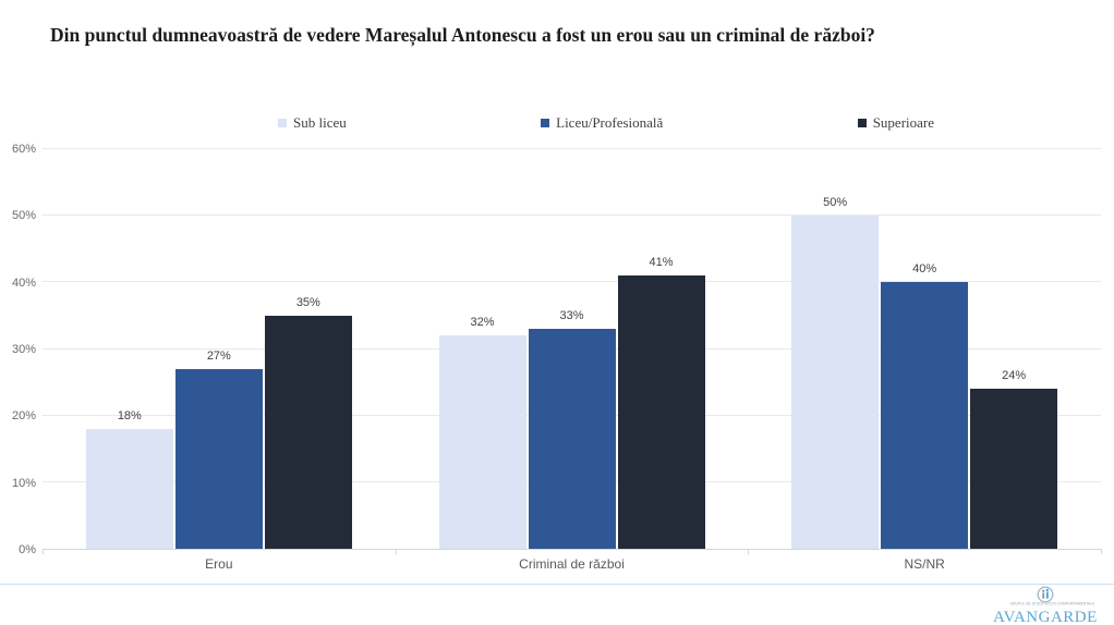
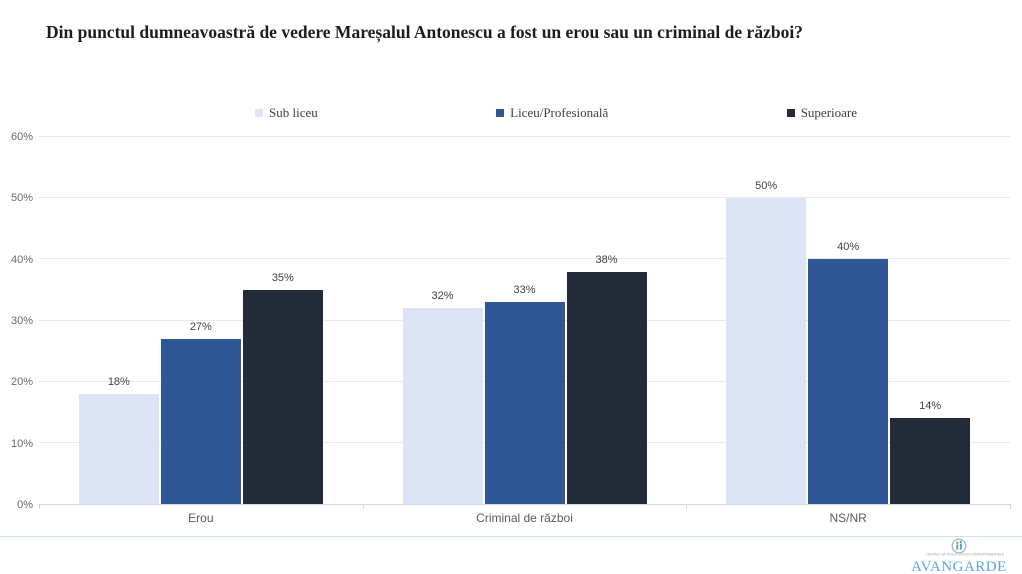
Superioare/Criminal de război: 41% -> 38%
Superioare/NS/NR: 24% -> 14%
